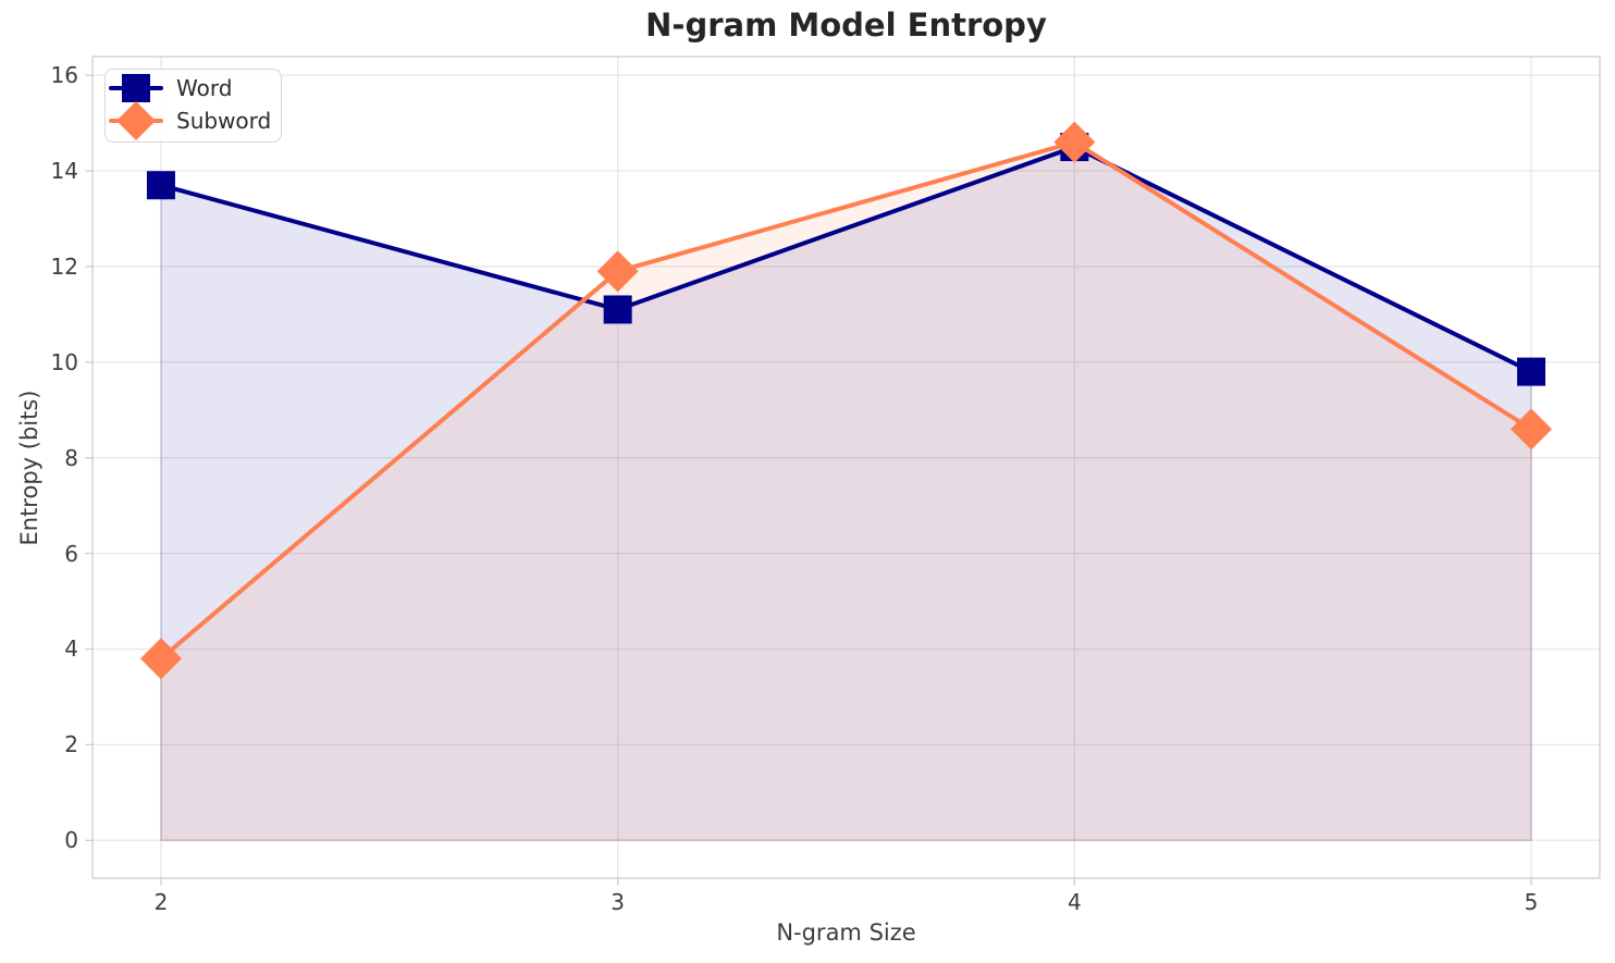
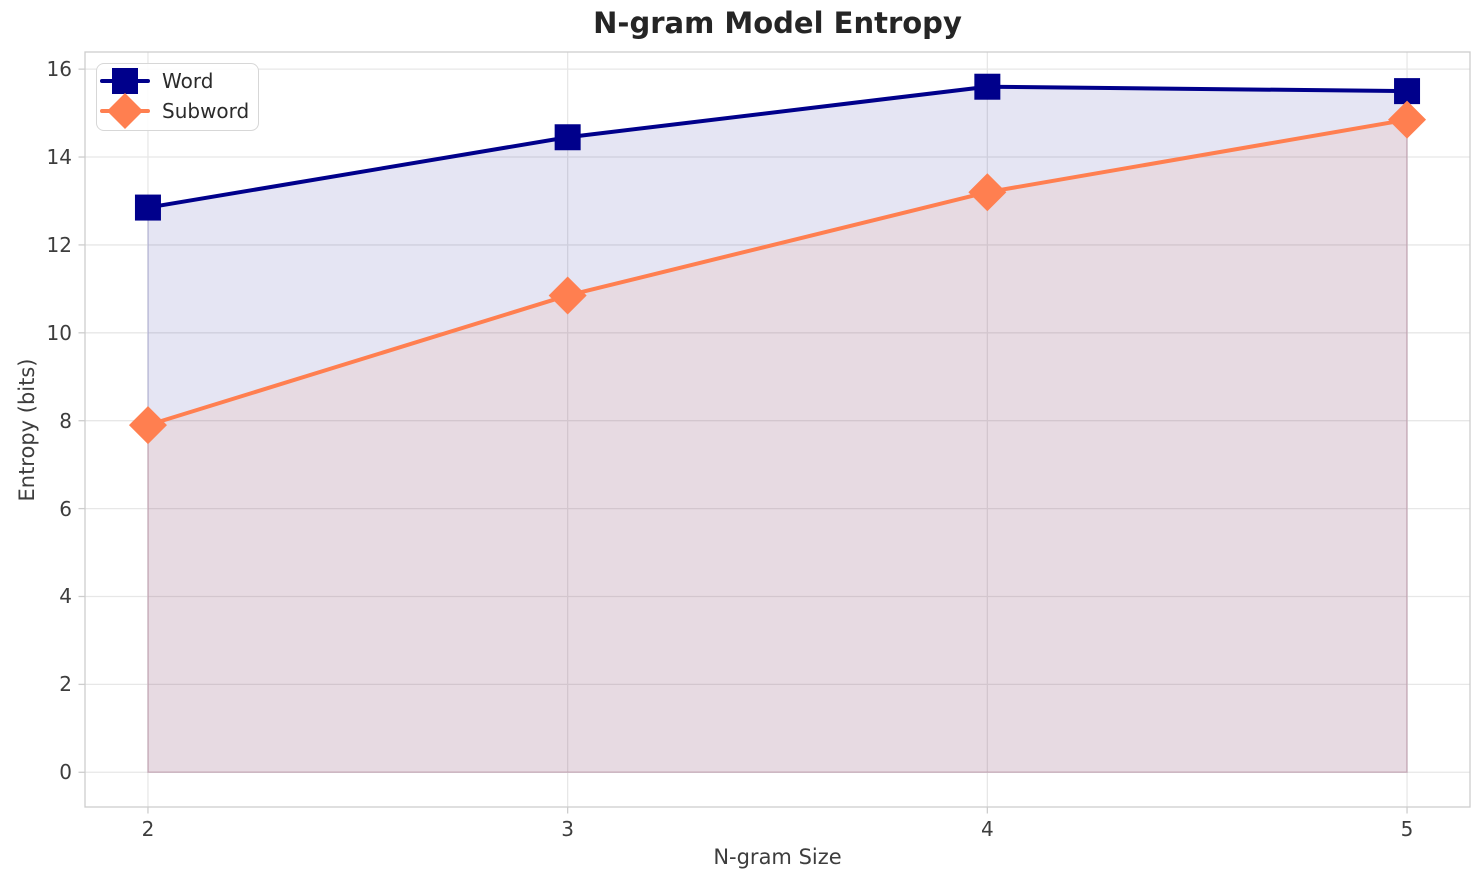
Word/2: 13.7 -> 12.8
Subword/2: 3.8 -> 7.9
Word/3: 11.1 -> 14.4
Subword/3: 11.9 -> 10.8
Word/4: 14.5 -> 15.6
Subword/4: 14.6 -> 13.2
Word/5: 9.8 -> 15.5
Subword/5: 8.6 -> 14.8
